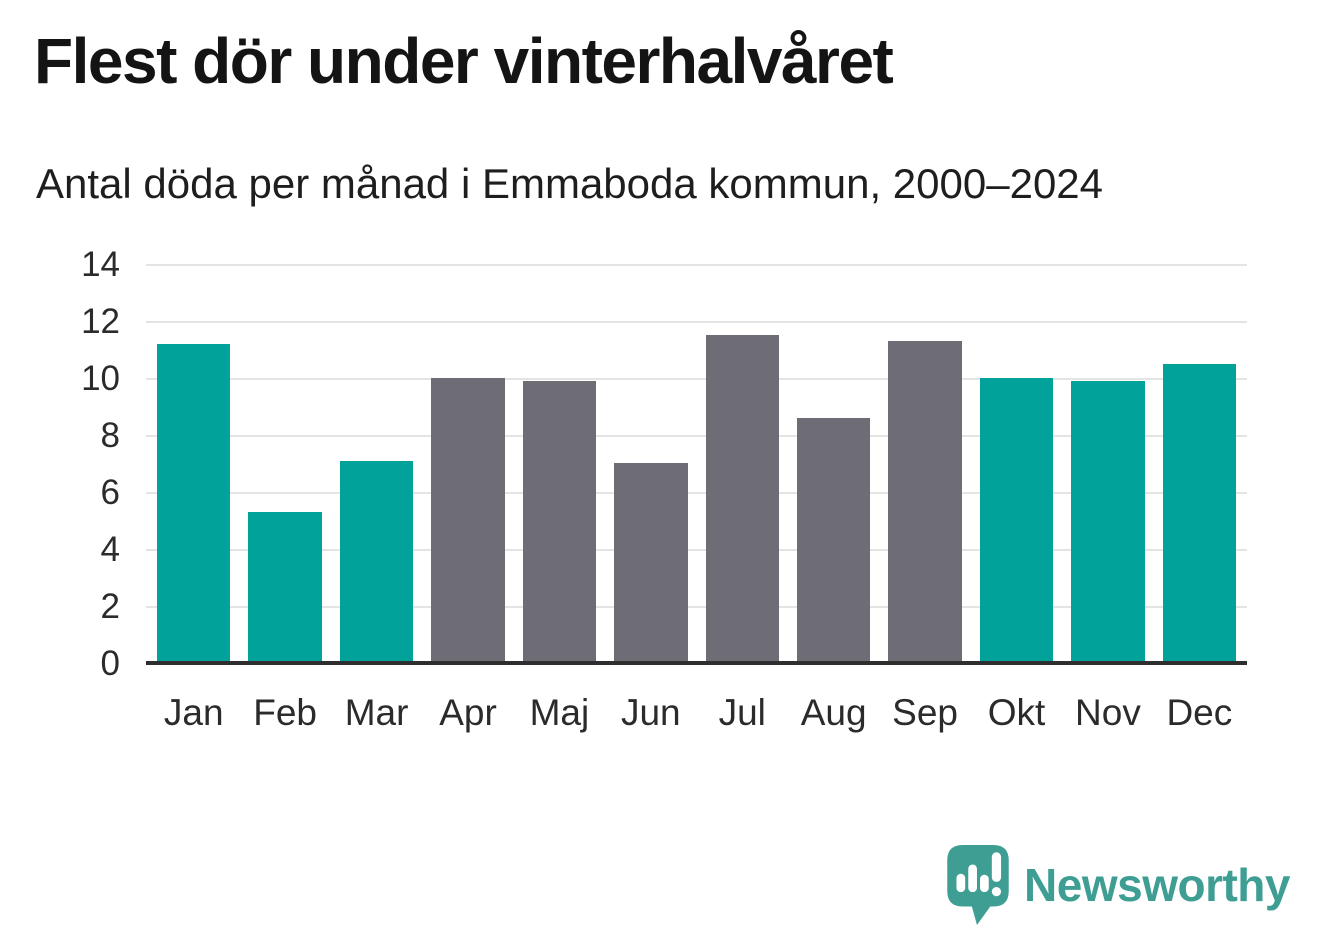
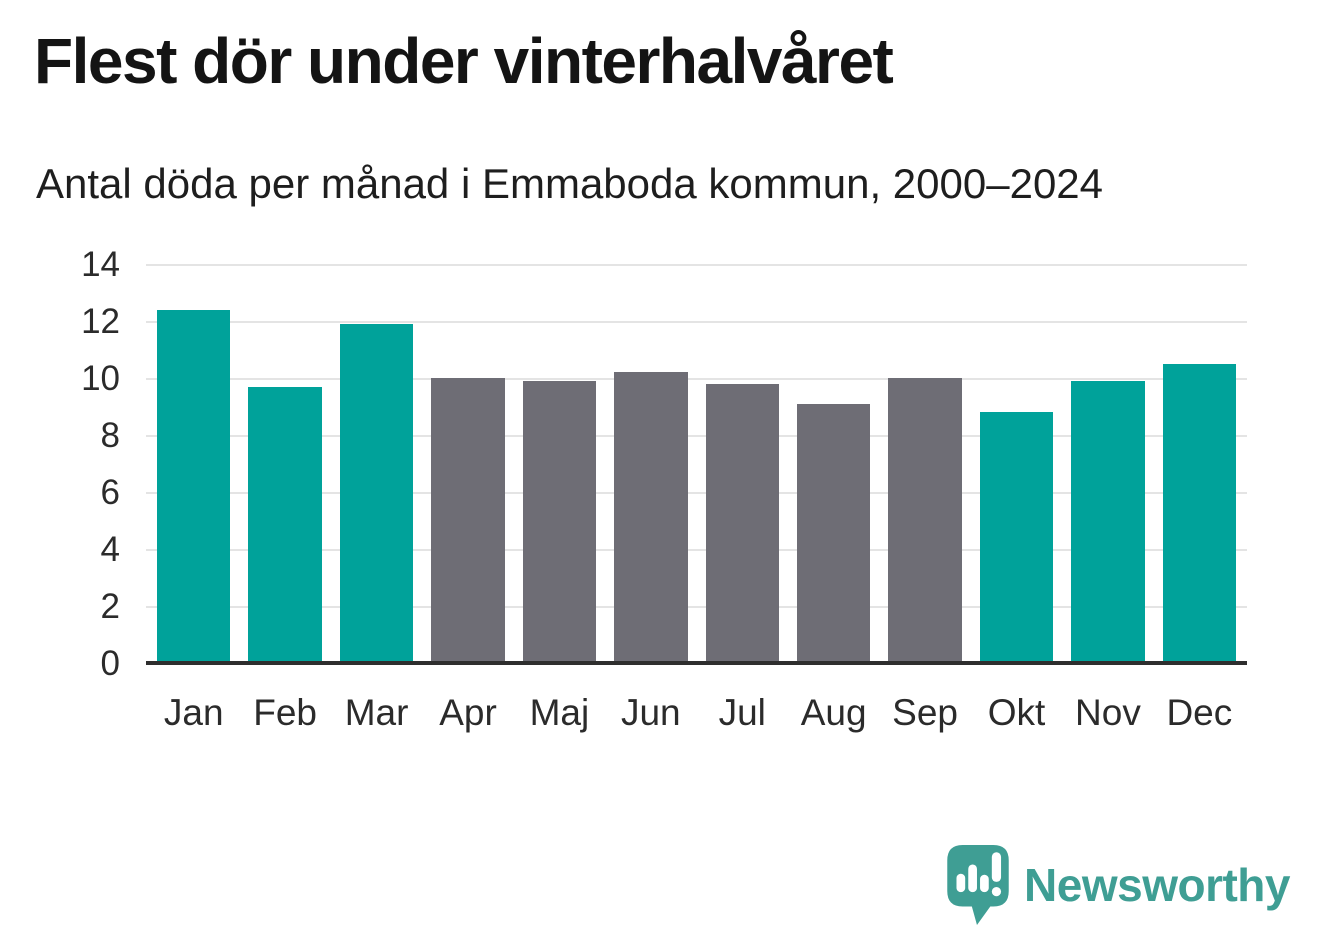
Jan: 11.2 -> 12.4
Feb: 5.3 -> 9.7
Mar: 7.1 -> 11.9
Jun: 7.0 -> 10.2
Jul: 11.5 -> 9.8
Aug: 8.6 -> 9.1
Sep: 11.3 -> 10.0
Okt: 10.0 -> 8.8
